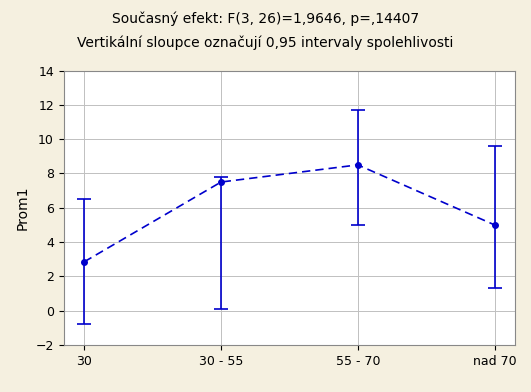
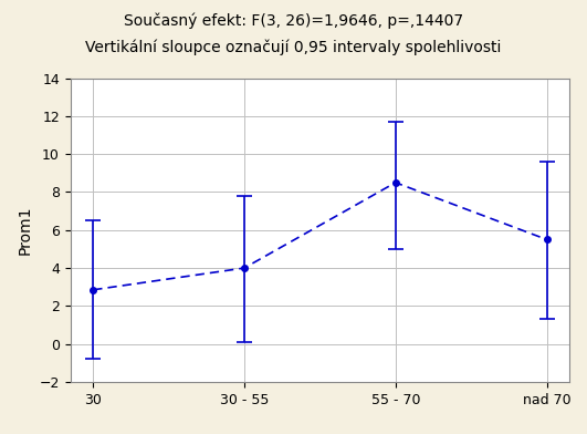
30 - 55: 7.5 -> 4.0
nad 70: 5.0 -> 5.5
